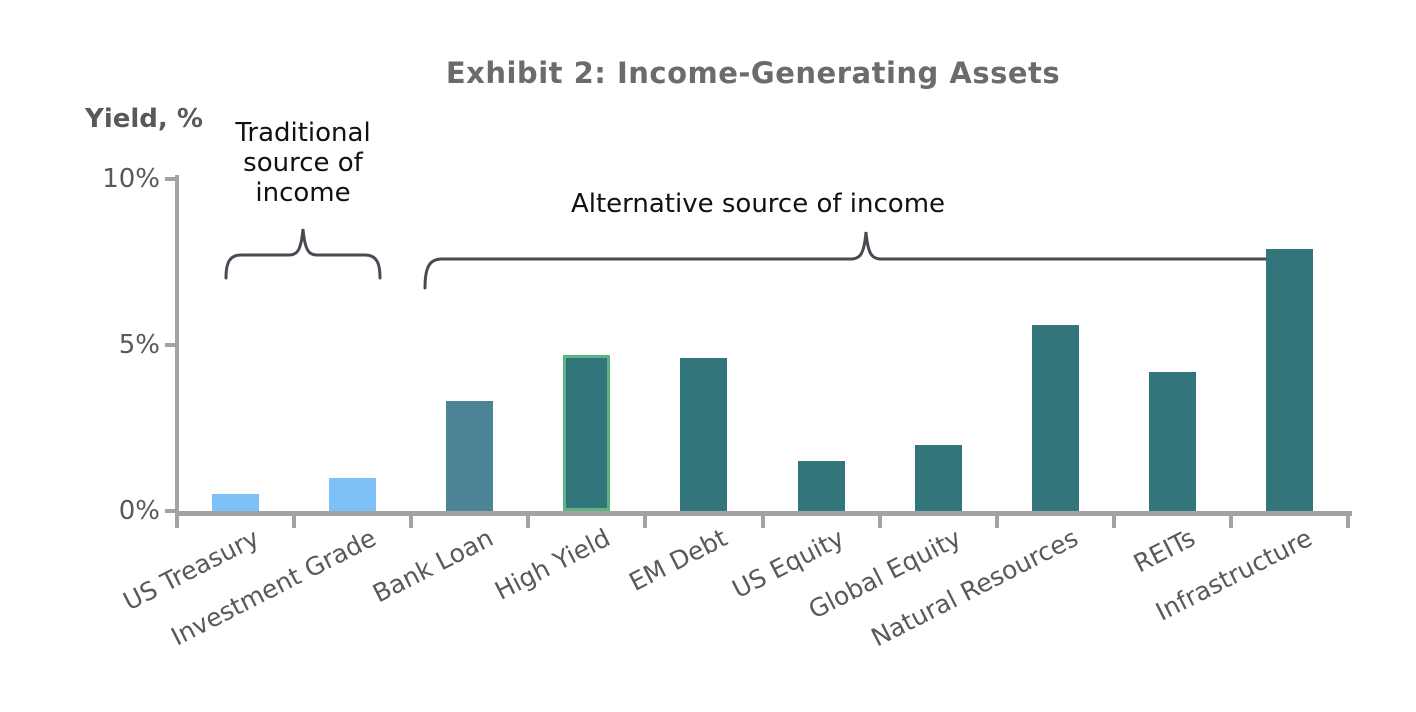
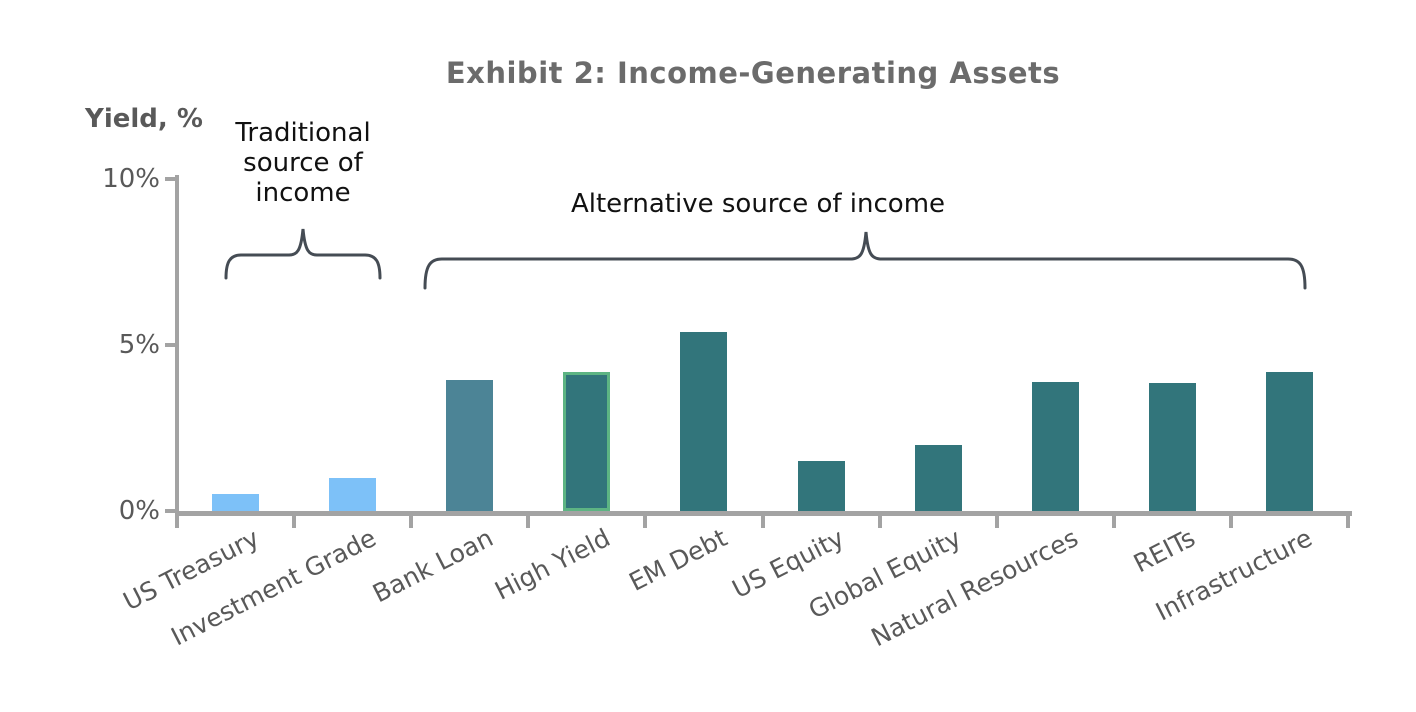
Bank Loan: 3.3% -> 4.0%
High Yield: 4.7% -> 4.2%
EM Debt: 4.6% -> 5.4%
Natural Resources: 5.6% -> 3.9%
REITs: 4.2% -> 3.9%
Infrastructure: 7.9% -> 4.2%
